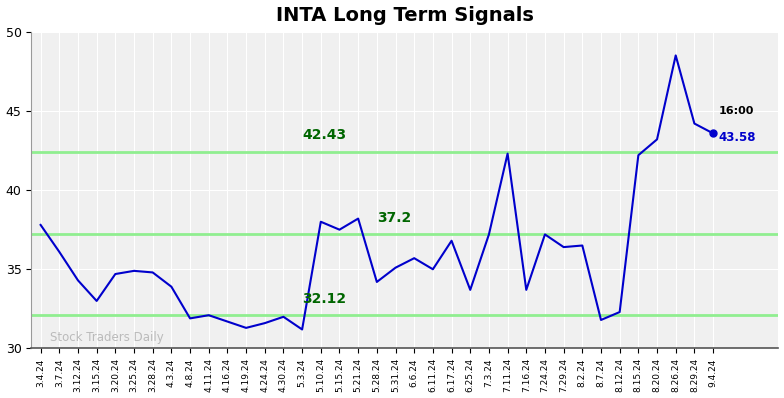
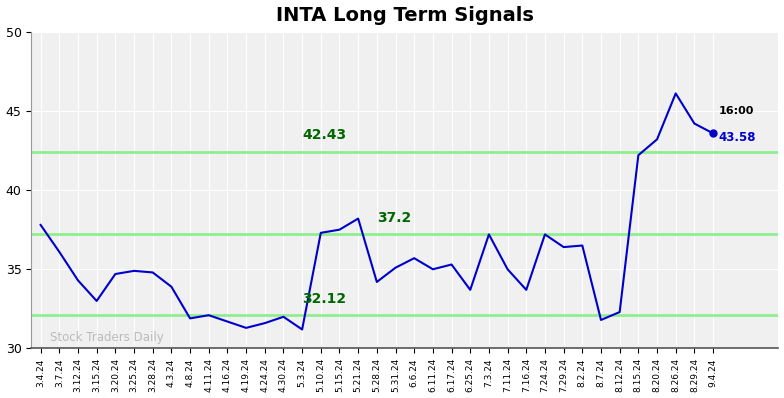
5.10.24: 38.0 -> 37.3
6.17.24: 36.8 -> 35.3
7.11.24: 42.3 -> 35.0
8.26.24: 48.5 -> 46.1
